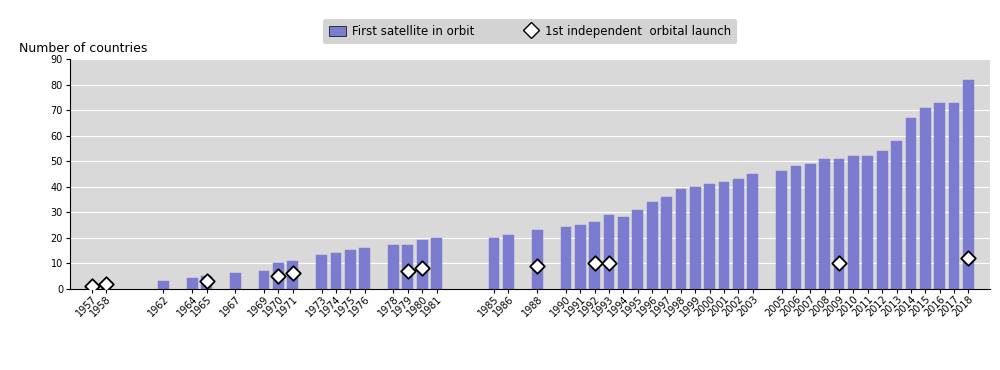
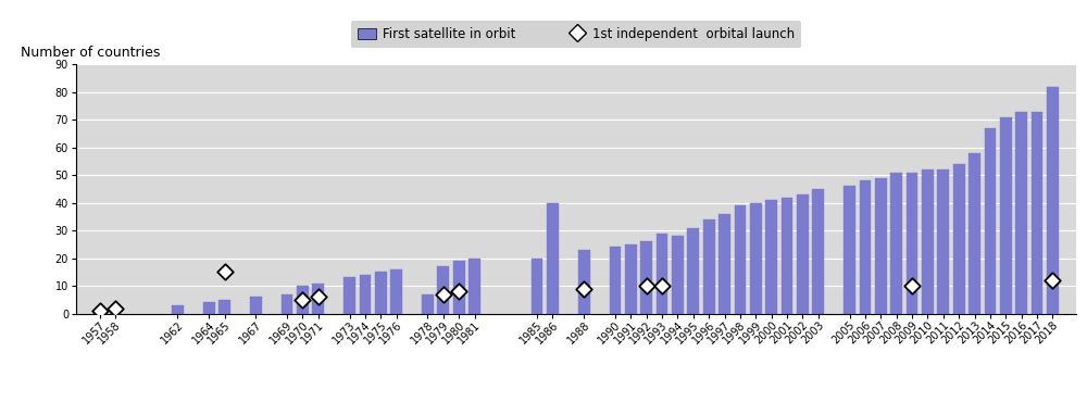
1st independent orbital launch/1965: 3 -> 15
First satellite in orbit/1978: 17 -> 7
First satellite in orbit/1986: 21 -> 40
